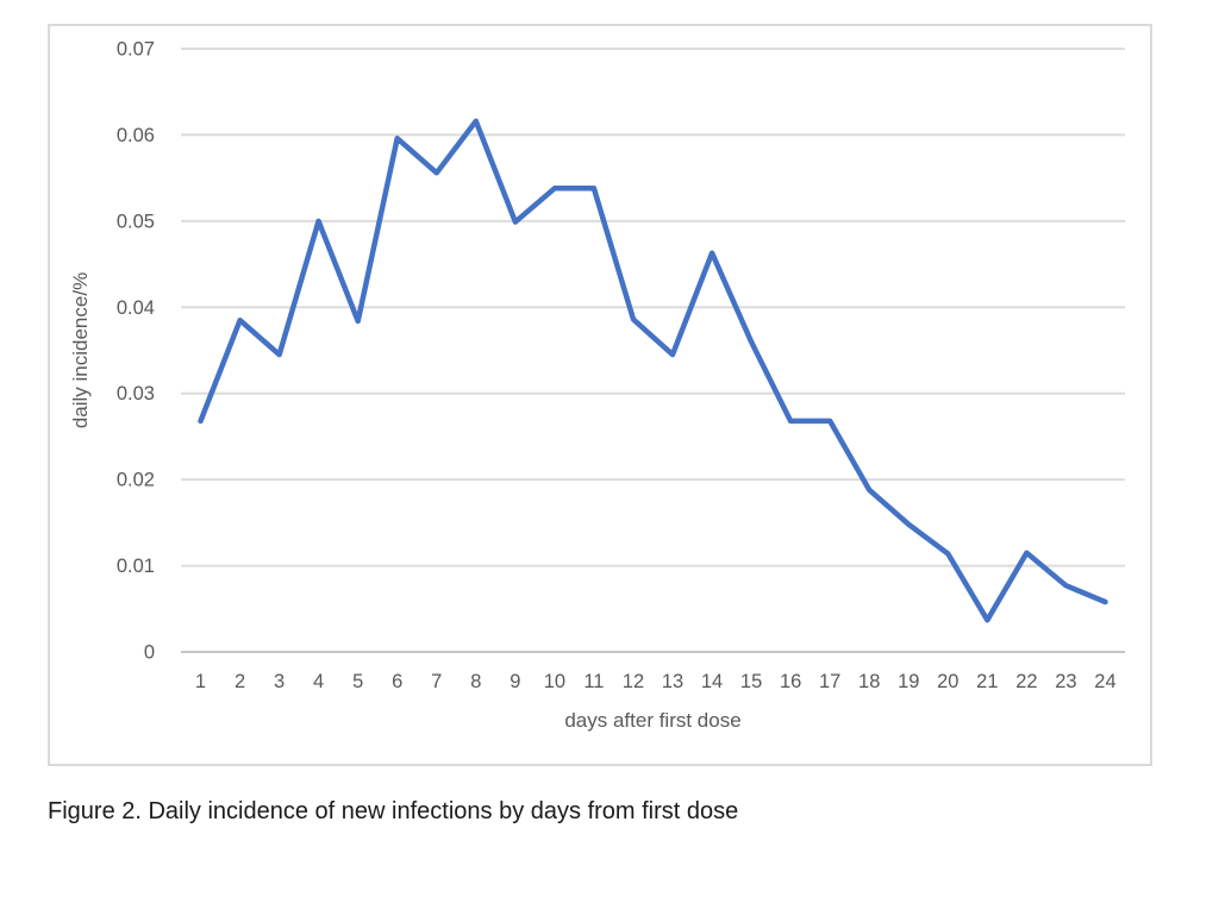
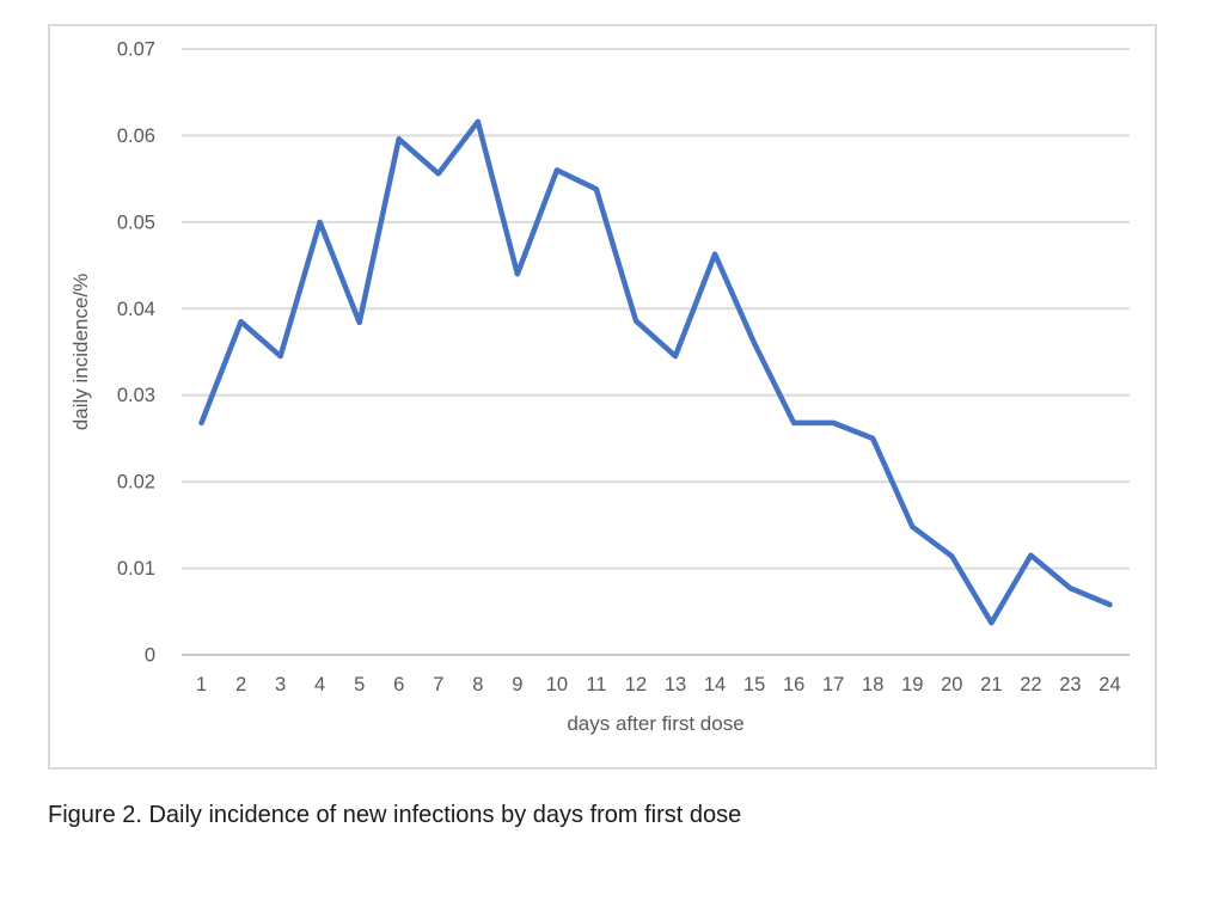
9: 0.050 -> 0.044
10: 0.054 -> 0.056
18: 0.019 -> 0.025
